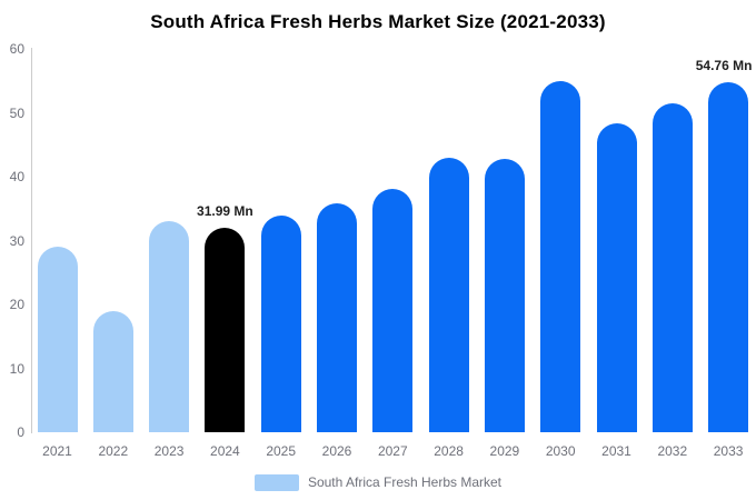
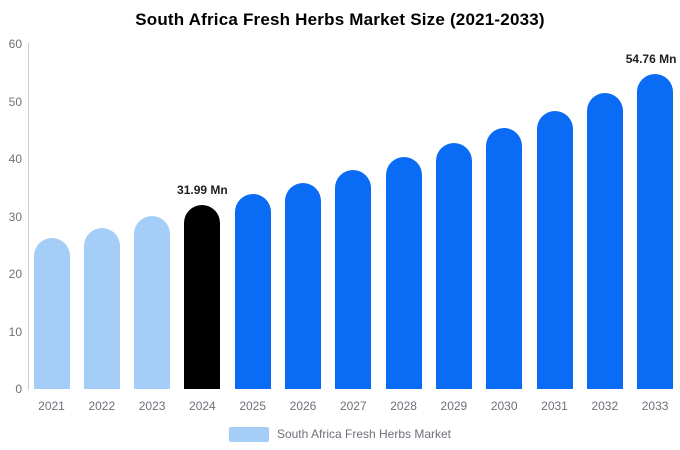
2021: 29 -> 26
2022: 19 -> 28
2023: 33 -> 30
2028: 43 -> 40
2030: 55 -> 45
